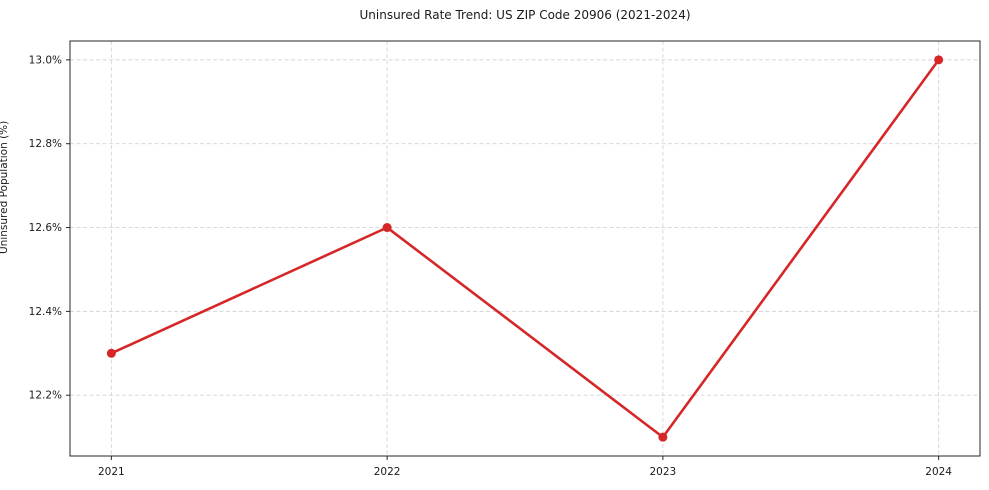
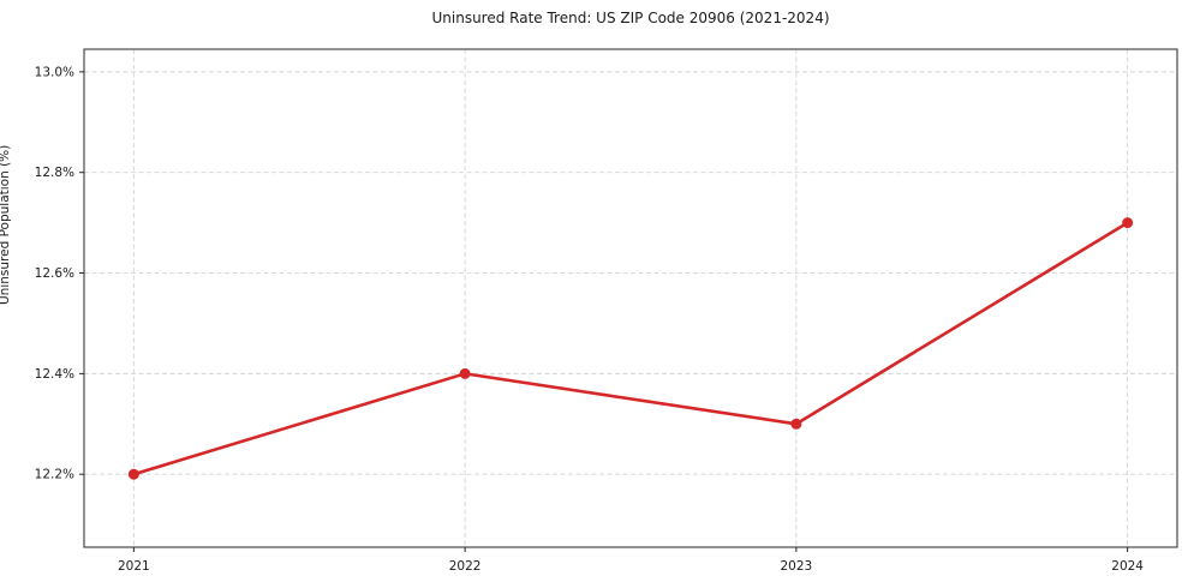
2021: 12.3% -> 12.2%
2022: 12.6% -> 12.4%
2023: 12.1% -> 12.3%
2024: 13.0% -> 12.7%
